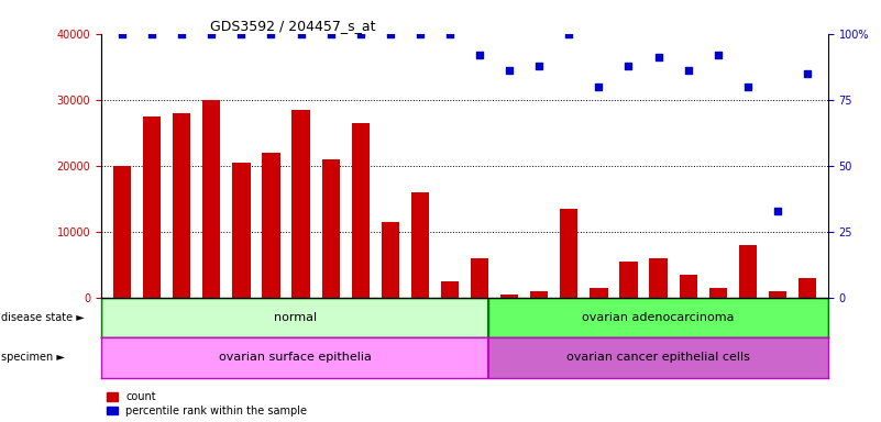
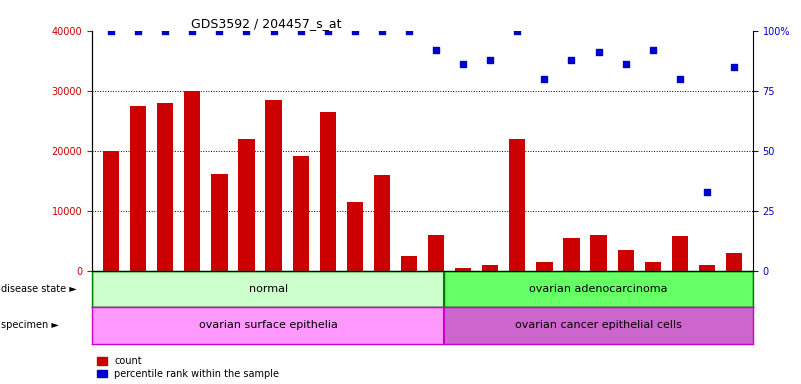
count/GSM359976: 20500 -> 16200
count/GSM359979: 21000 -> 19200
count/GSM360041: 13500 -> 22000
count/GSM360047: 8000 -> 5800
